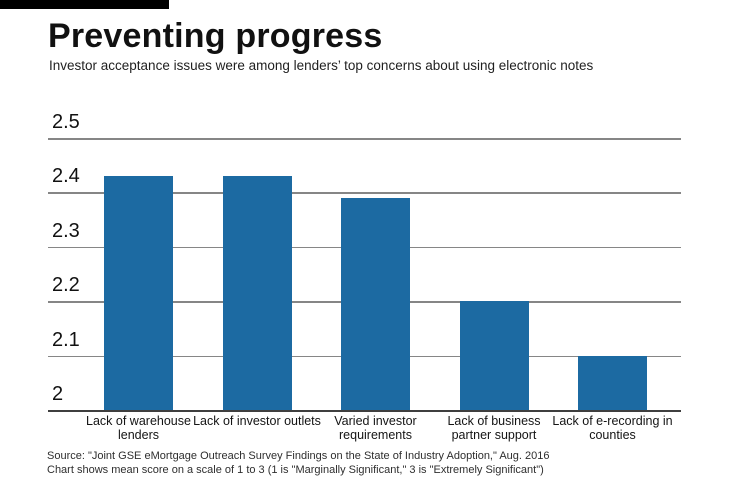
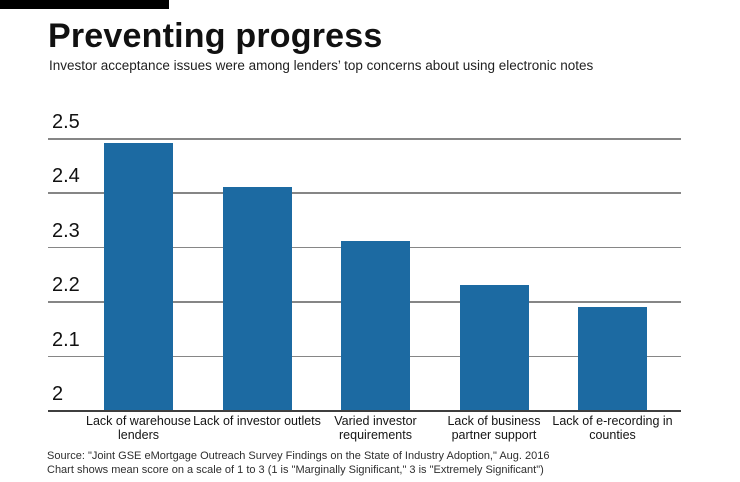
Lack of warehouse lenders: 2.43 -> 2.49
Lack of investor outlets: 2.43 -> 2.41
Varied investor requirements: 2.39 -> 2.31
Lack of business partner support: 2.20 -> 2.23
Lack of e-recording in counties: 2.10 -> 2.19
